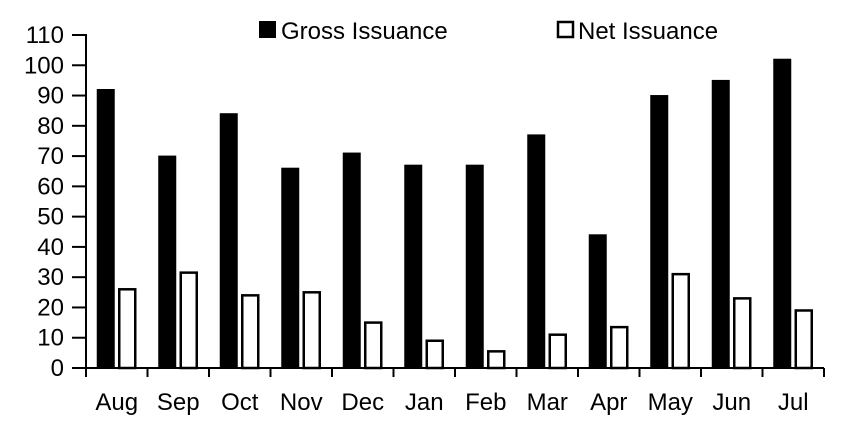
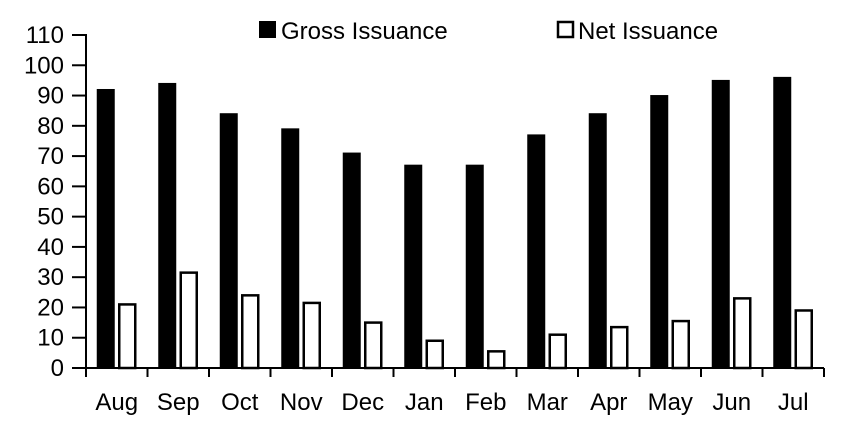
Net Issuance/Aug: 26 -> 21
Gross Issuance/Sep: 70 -> 94
Gross Issuance/Nov: 66 -> 79
Net Issuance/Nov: 25 -> 22
Gross Issuance/Apr: 44 -> 84
Net Issuance/May: 31 -> 16
Gross Issuance/Jul: 102 -> 96
